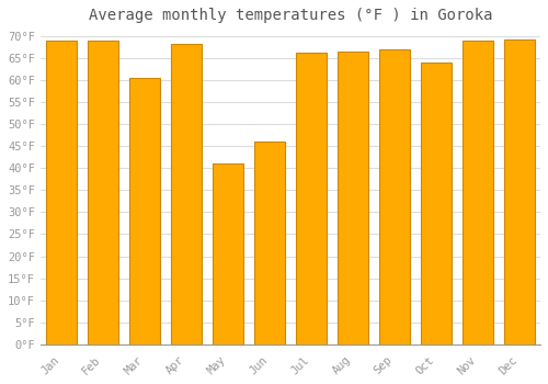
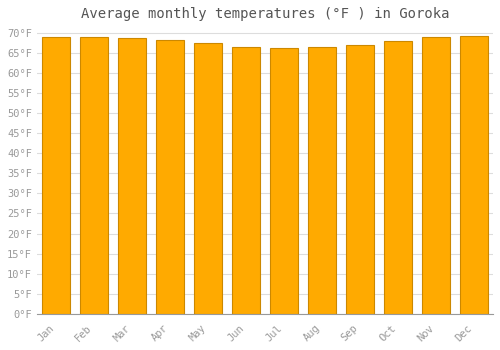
Mar: 60.5°F -> 68.7°F
May: 41.0°F -> 67.6°F
Jun: 46.0°F -> 66.6°F
Oct: 64.0°F -> 68.0°F
